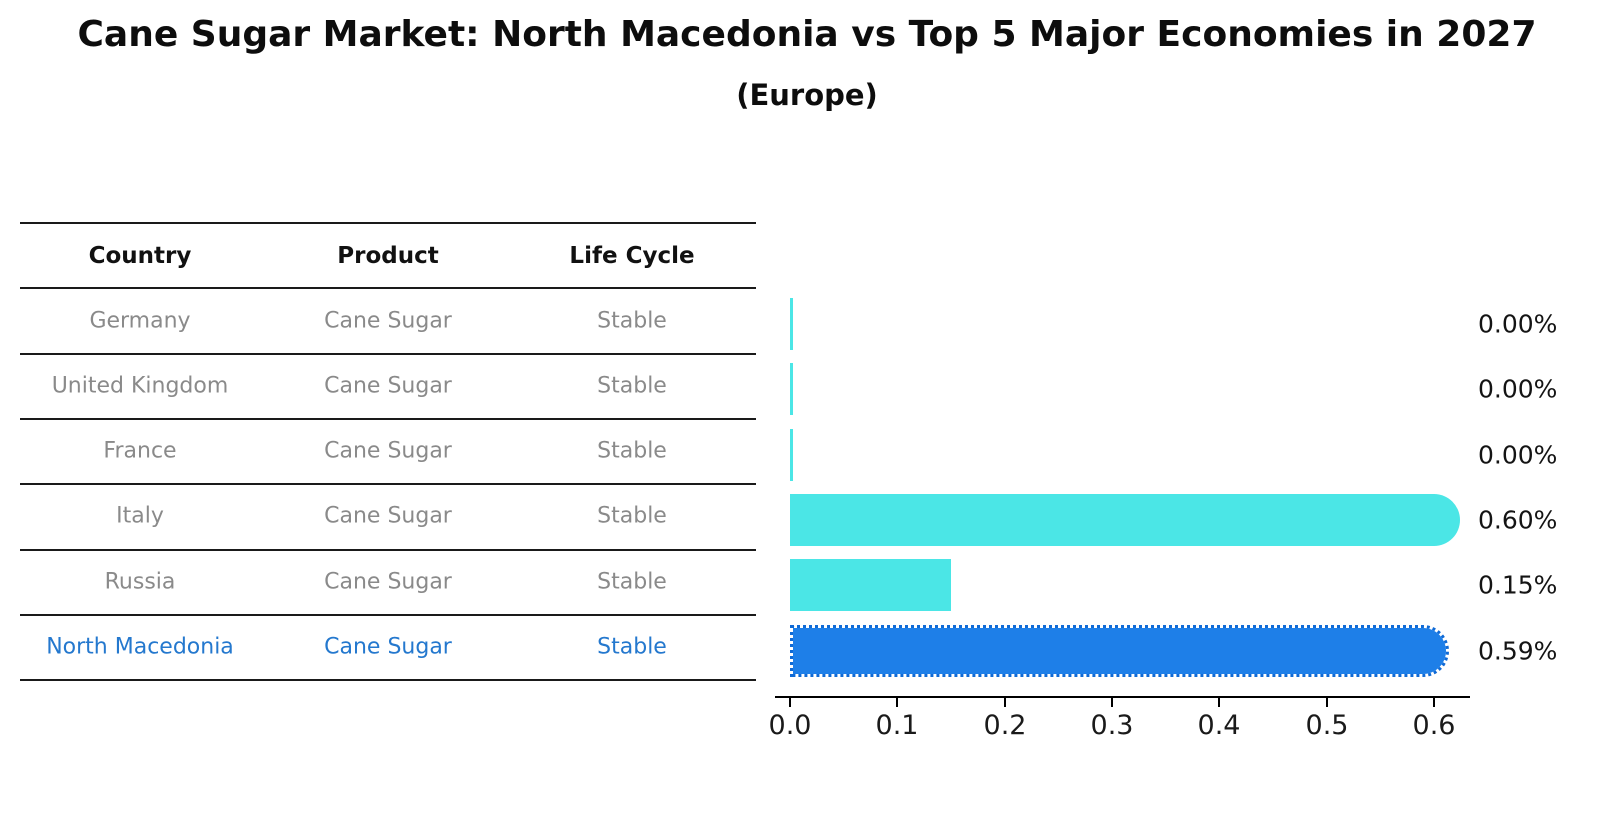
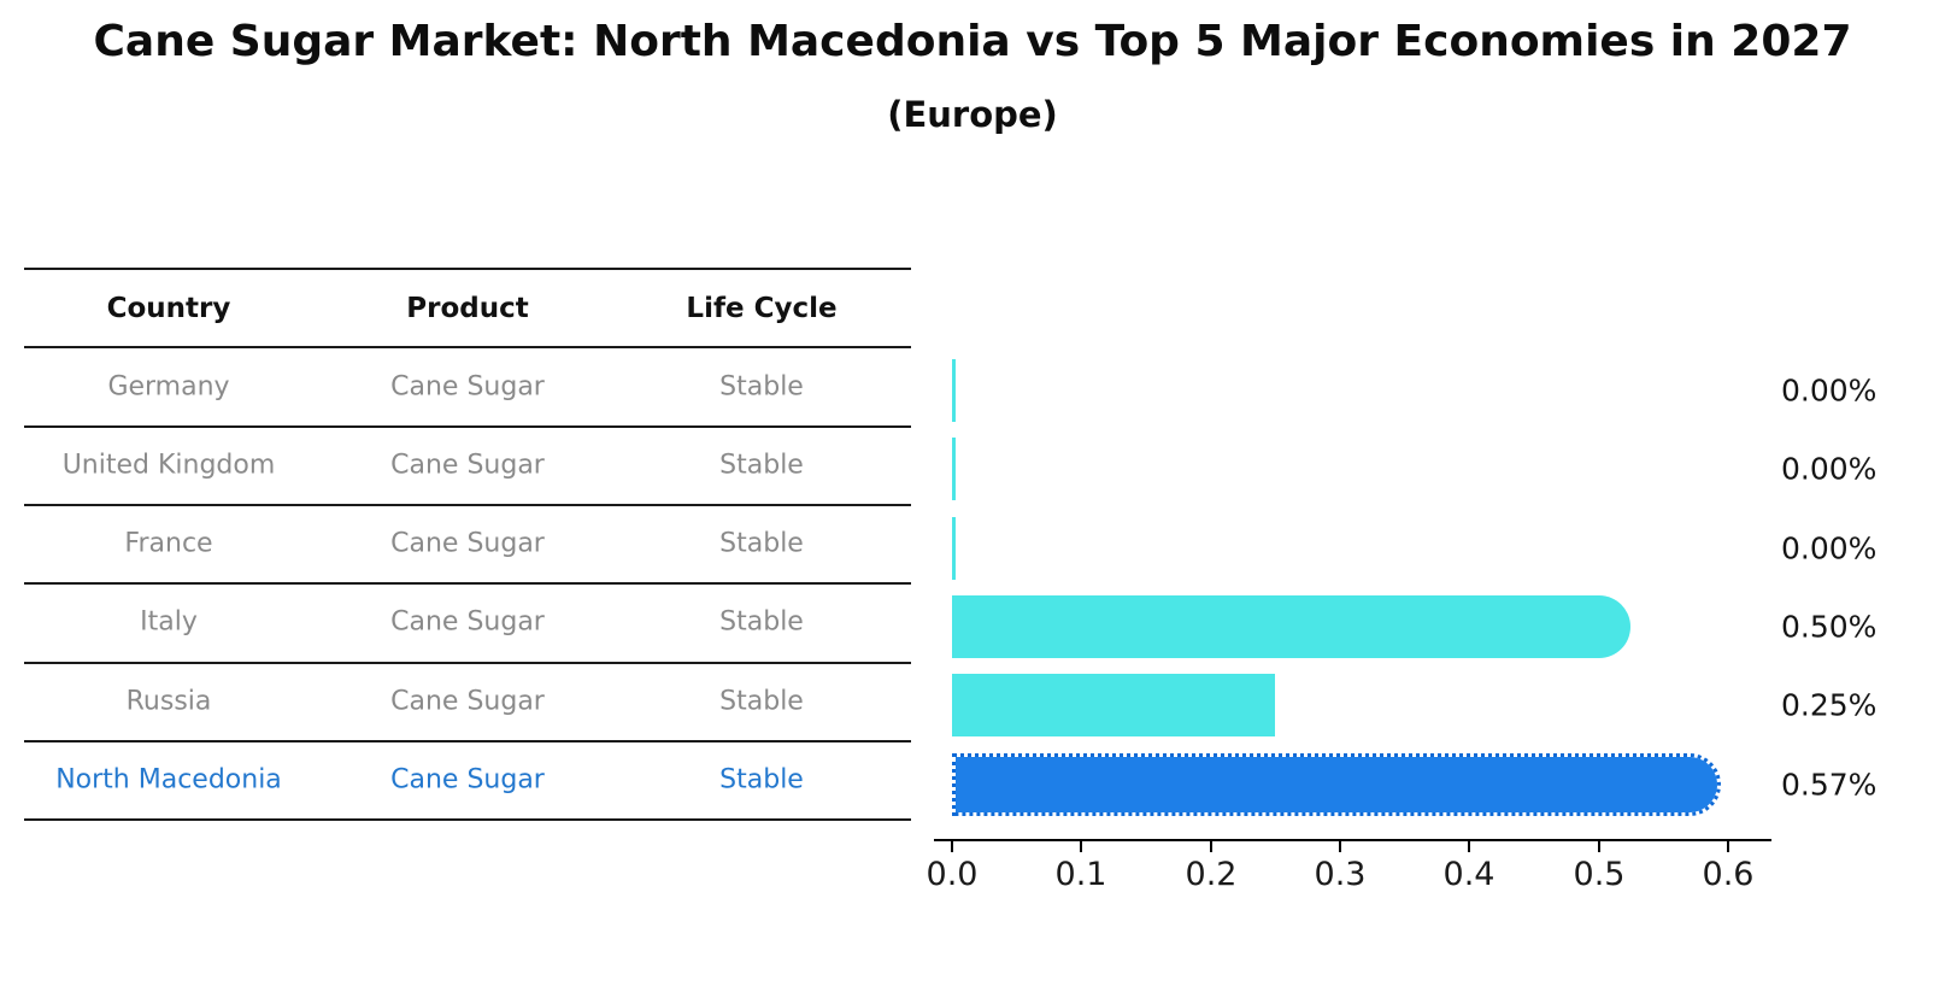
Italy: 0.60% -> 0.50%
Russia: 0.15% -> 0.25%
North Macedonia: 0.59% -> 0.57%
